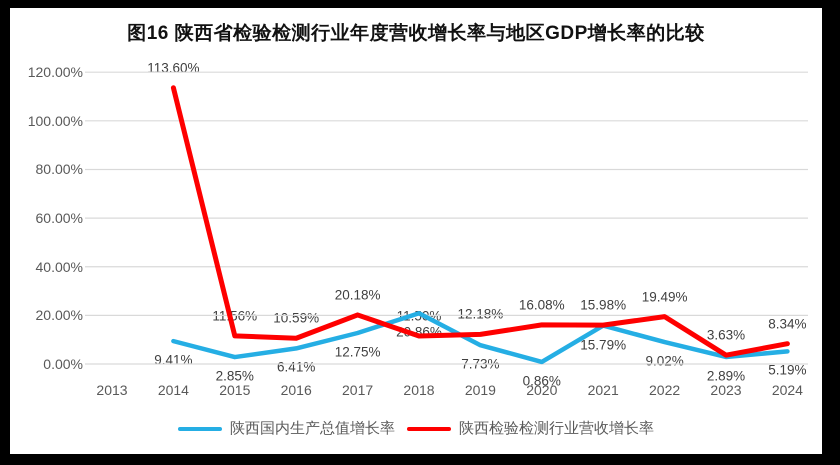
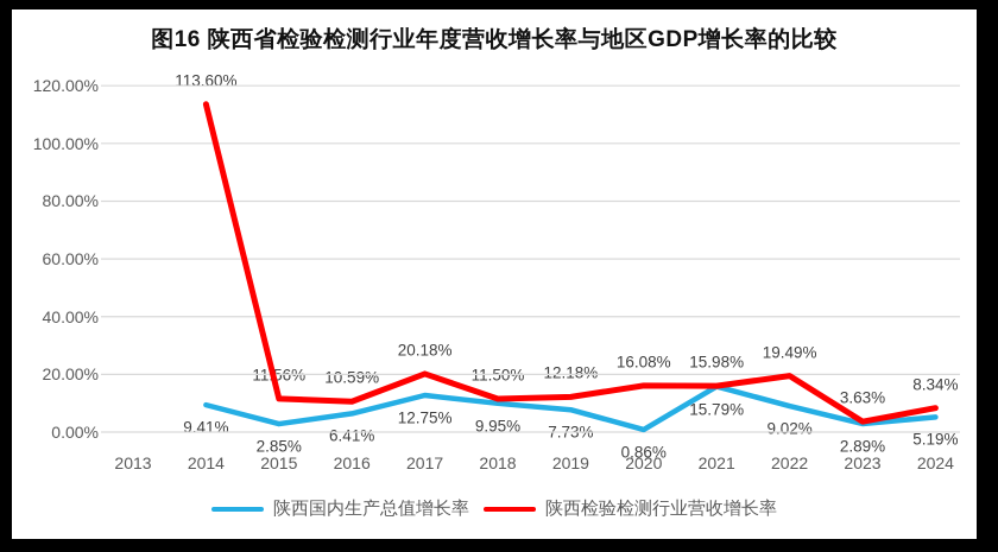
陕西国内生产总值增长率/2018: 20.86% -> 9.95%
